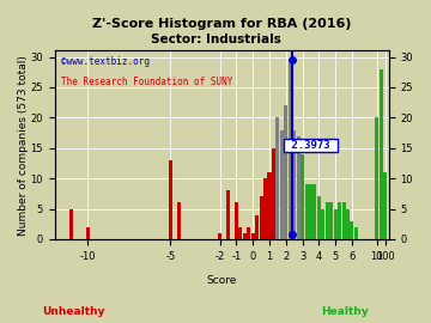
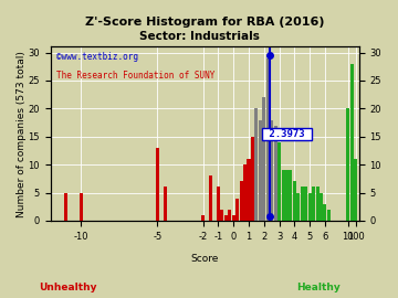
-10: 2 -> 5
